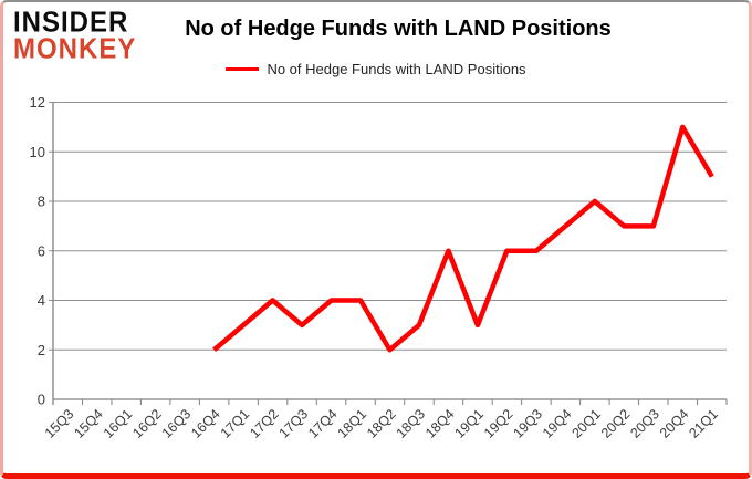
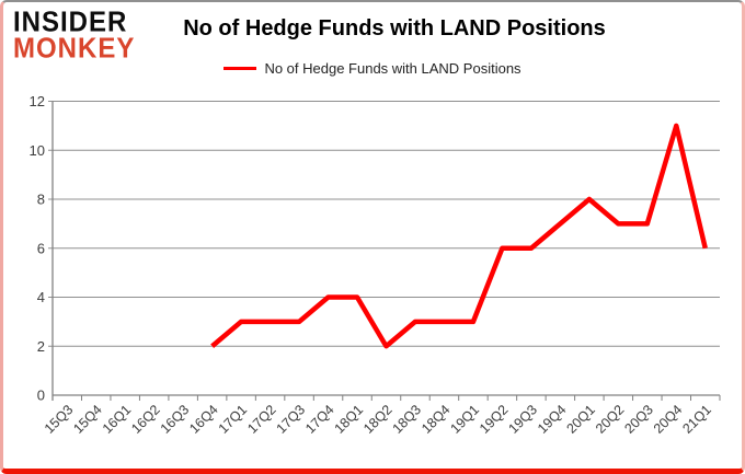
17Q2: 4 -> 3
18Q4: 6 -> 3
21Q1: 9 -> 6
